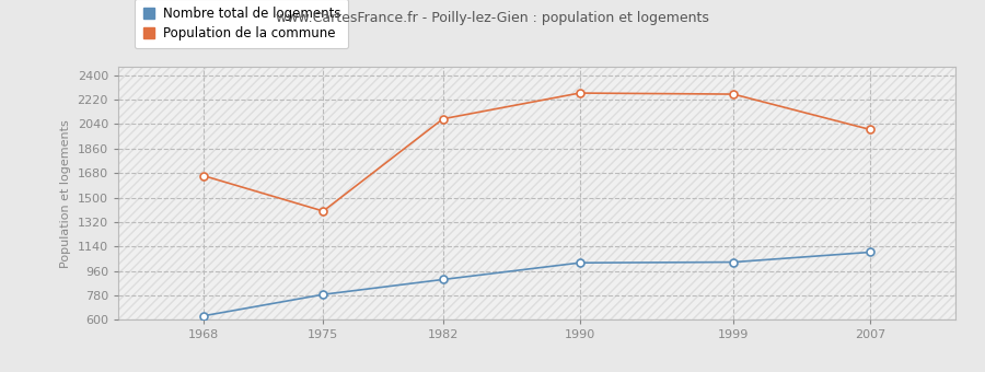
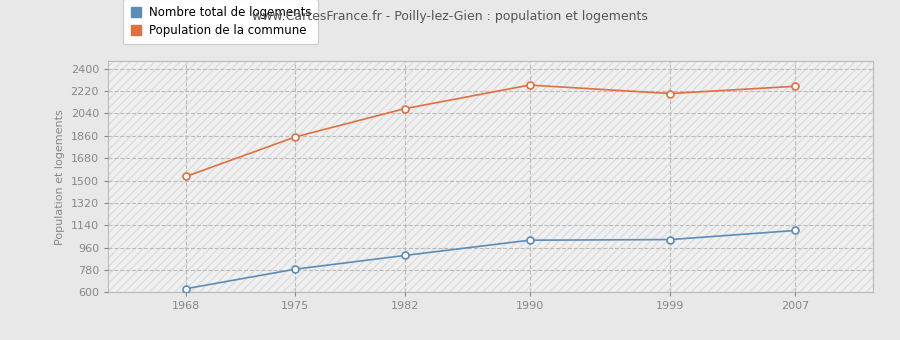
Population de la commune/1968: 1660 -> 1530
Population de la commune/1975: 1400 -> 1850
Population de la commune/1999: 2260 -> 2200
Population de la commune/2007: 2000 -> 2260
